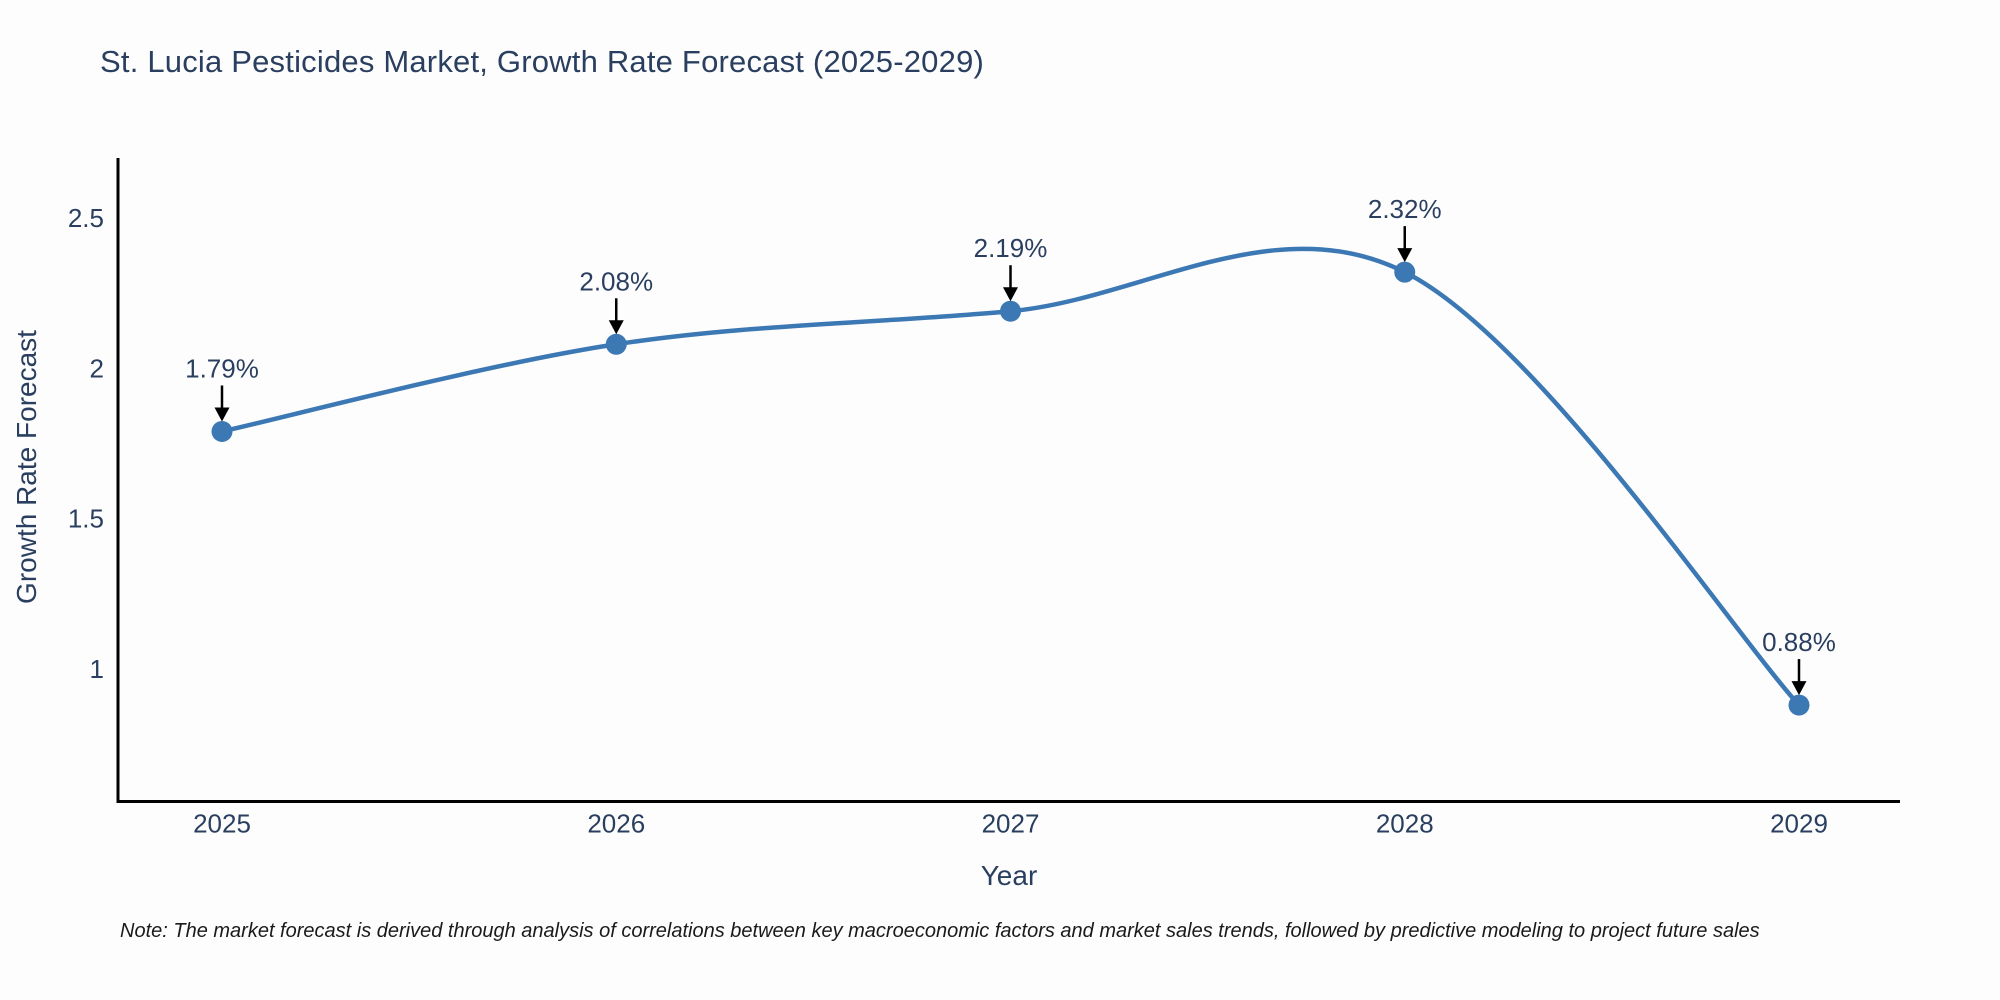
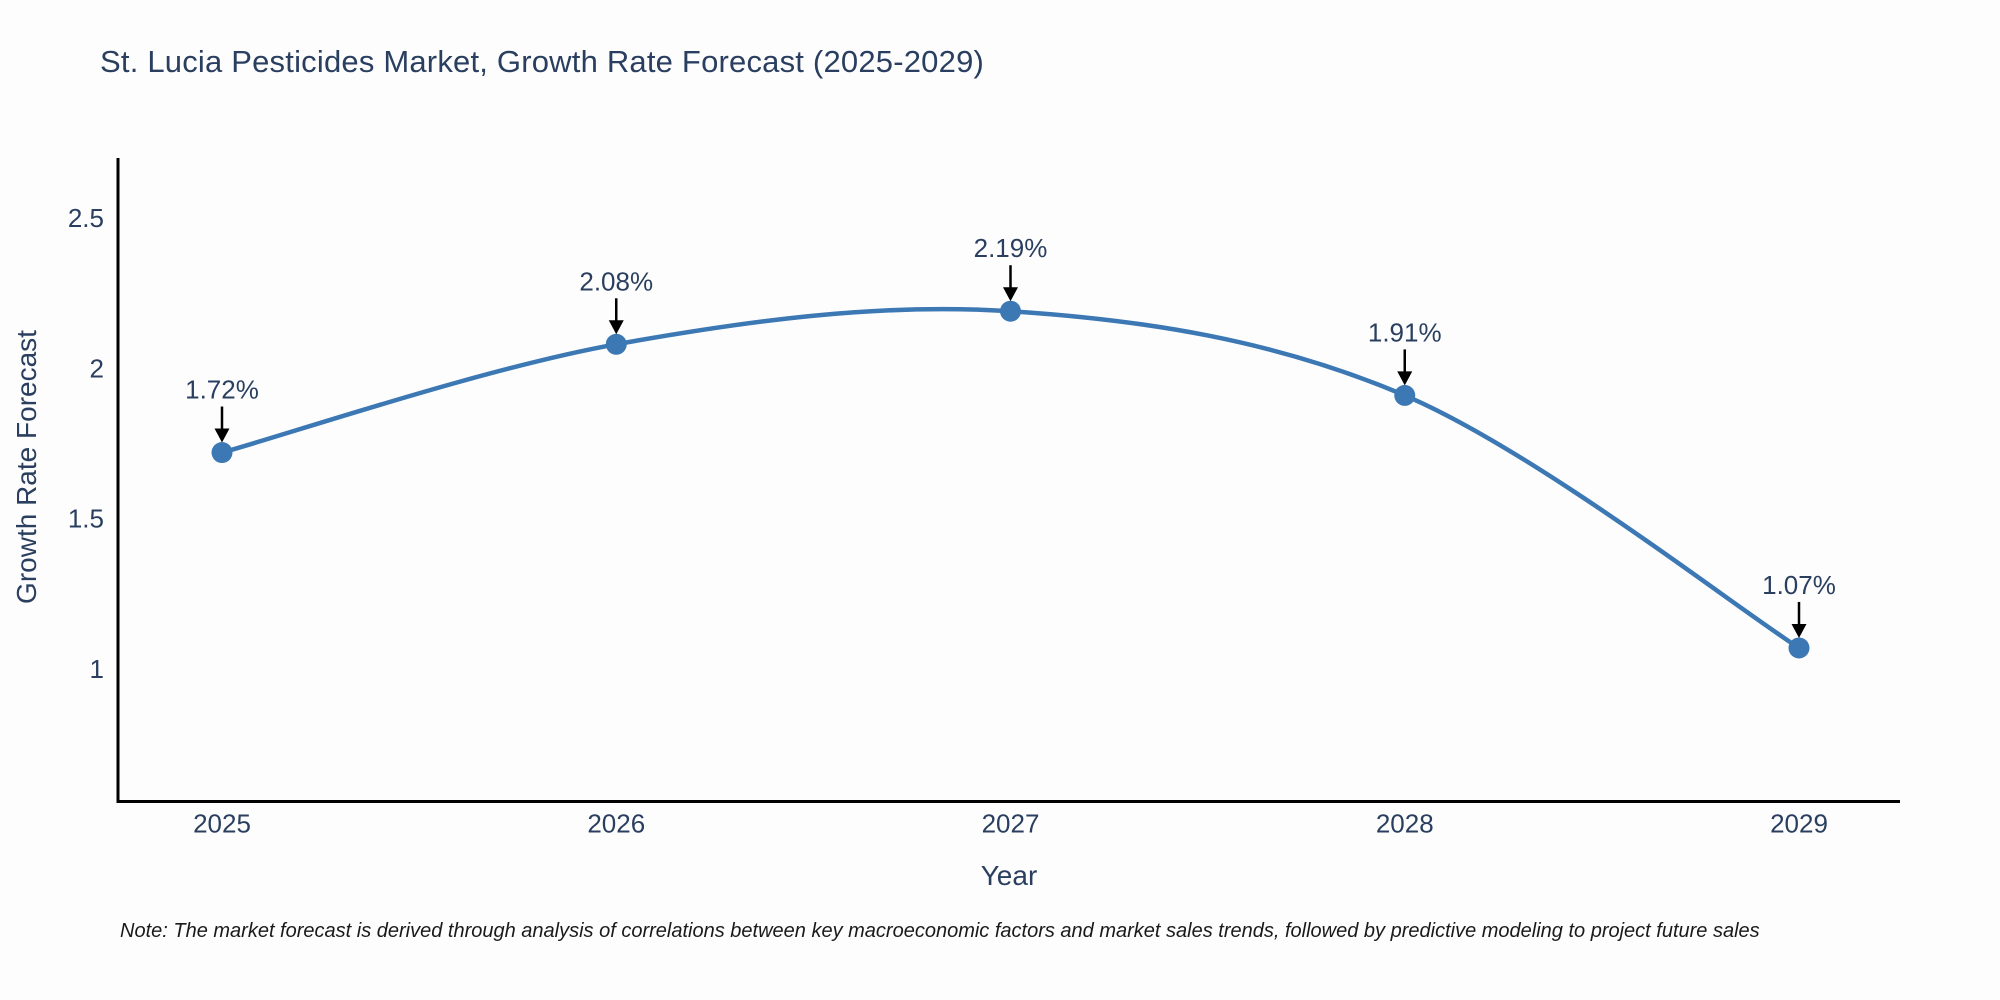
2025: 1.79% -> 1.72%
2028: 2.32% -> 1.91%
2029: 0.88% -> 1.07%
